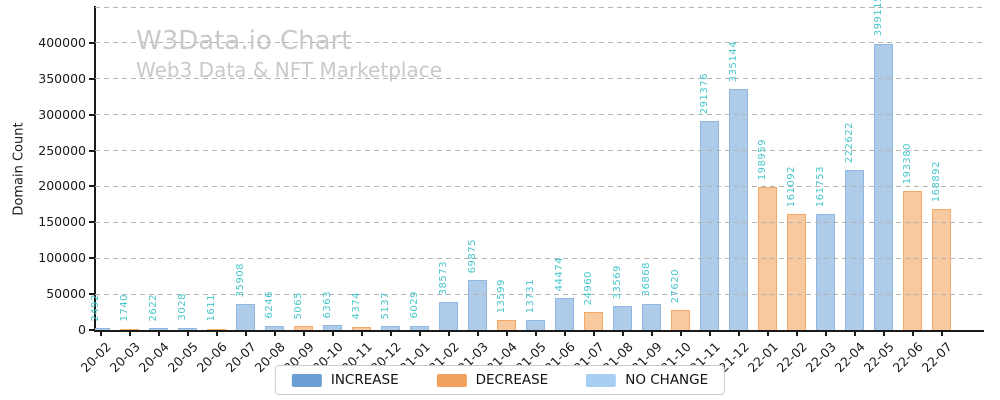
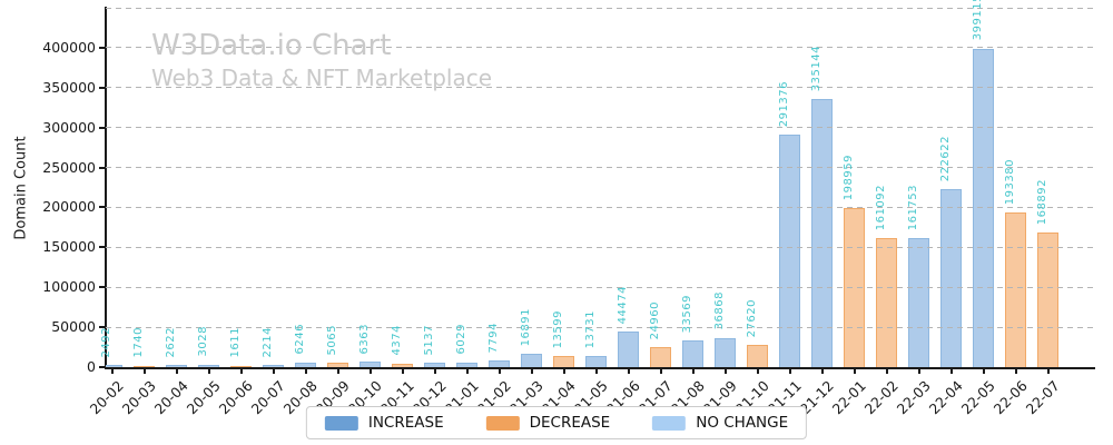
20-07: 35908 -> 2214
21-02: 38573 -> 7794
21-03: 69875 -> 16891
